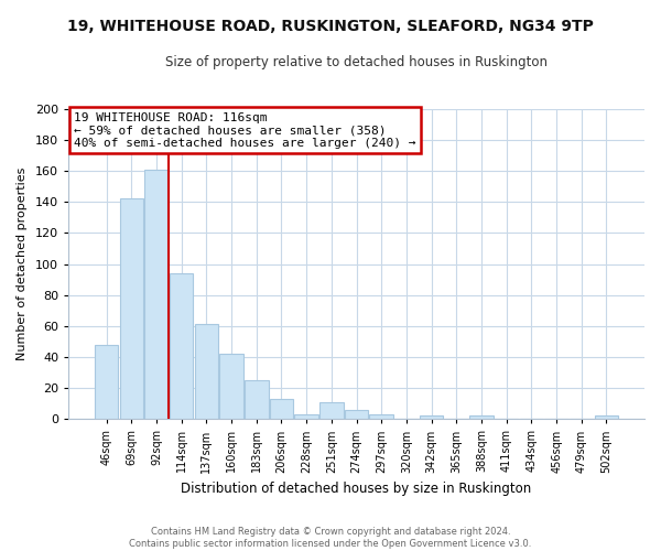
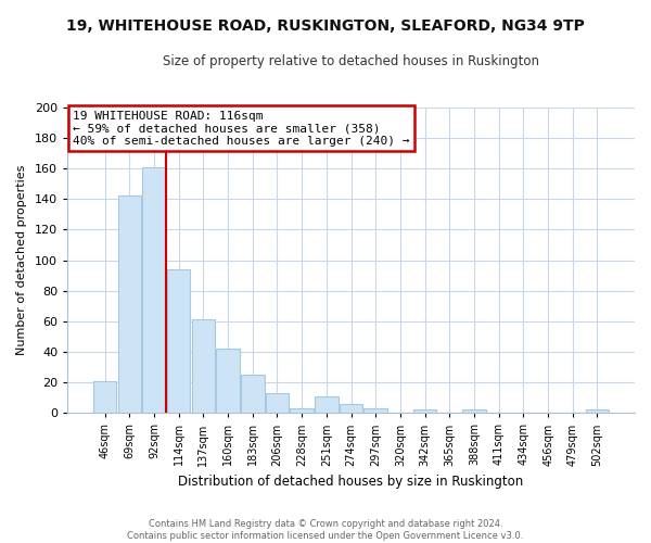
46sqm: 48 -> 21
